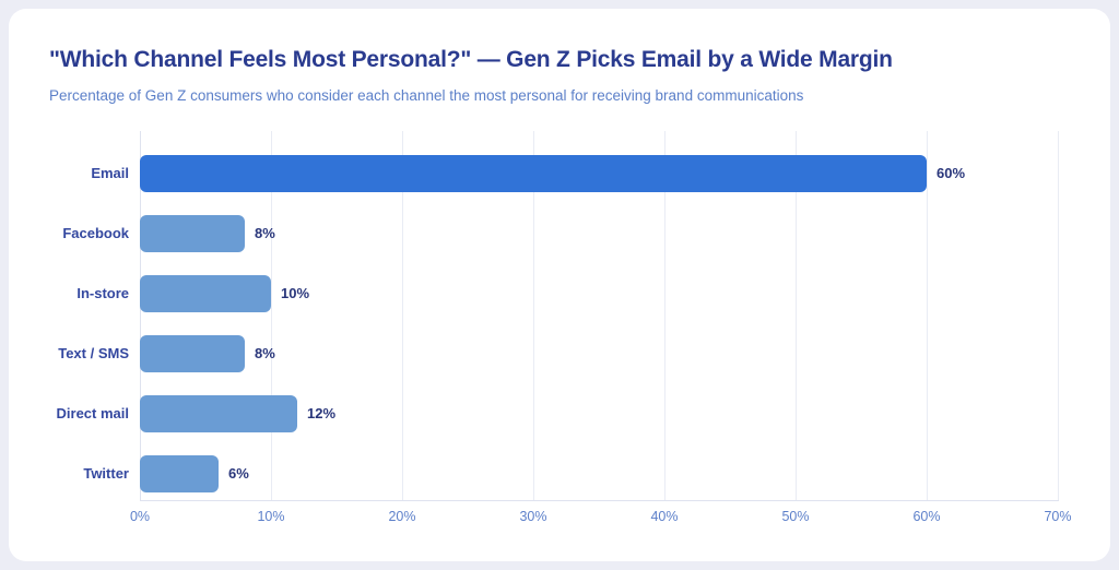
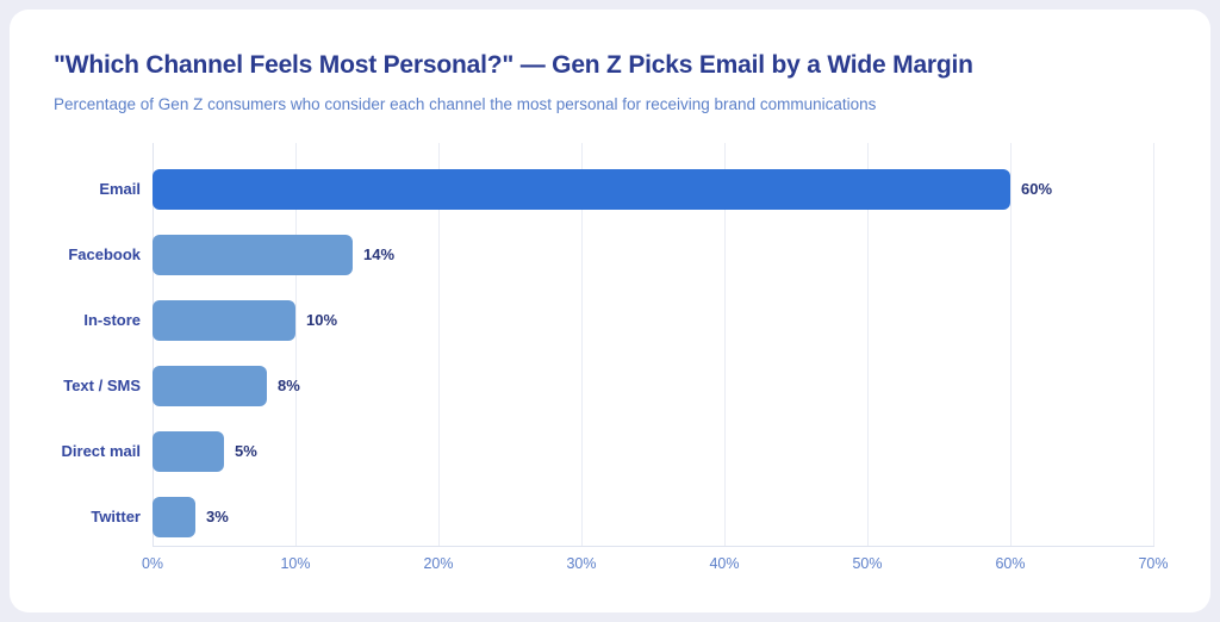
Facebook: 8% -> 14%
Direct mail: 12% -> 5%
Twitter: 6% -> 3%
